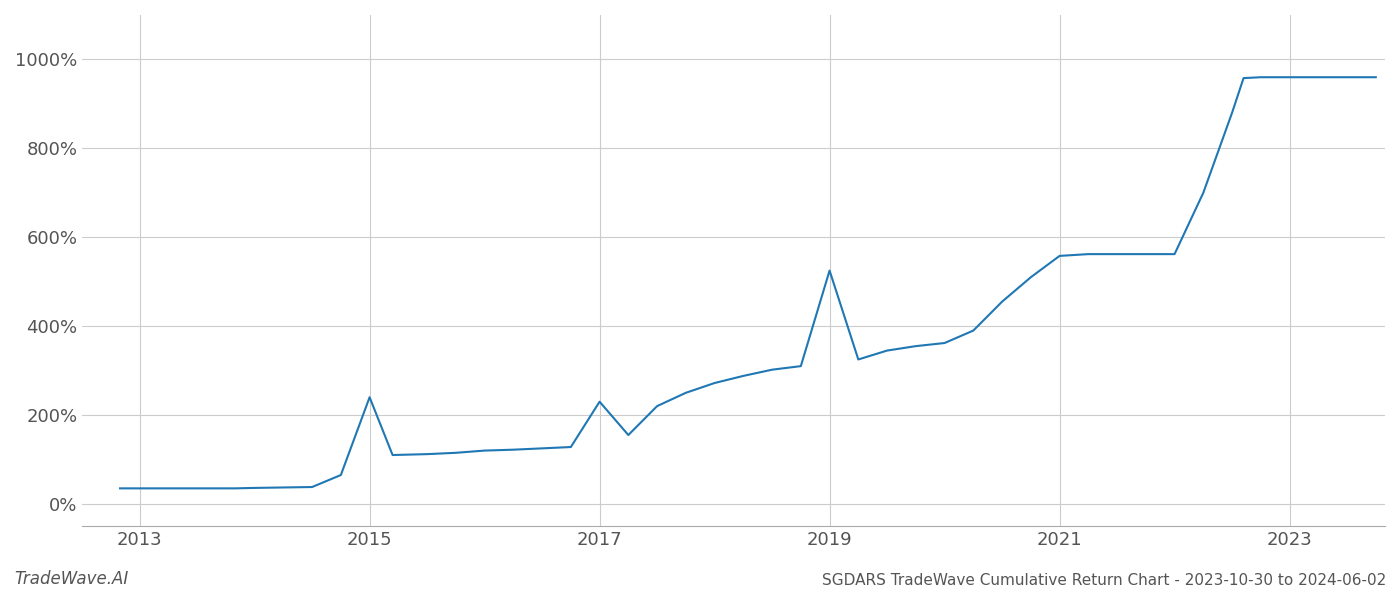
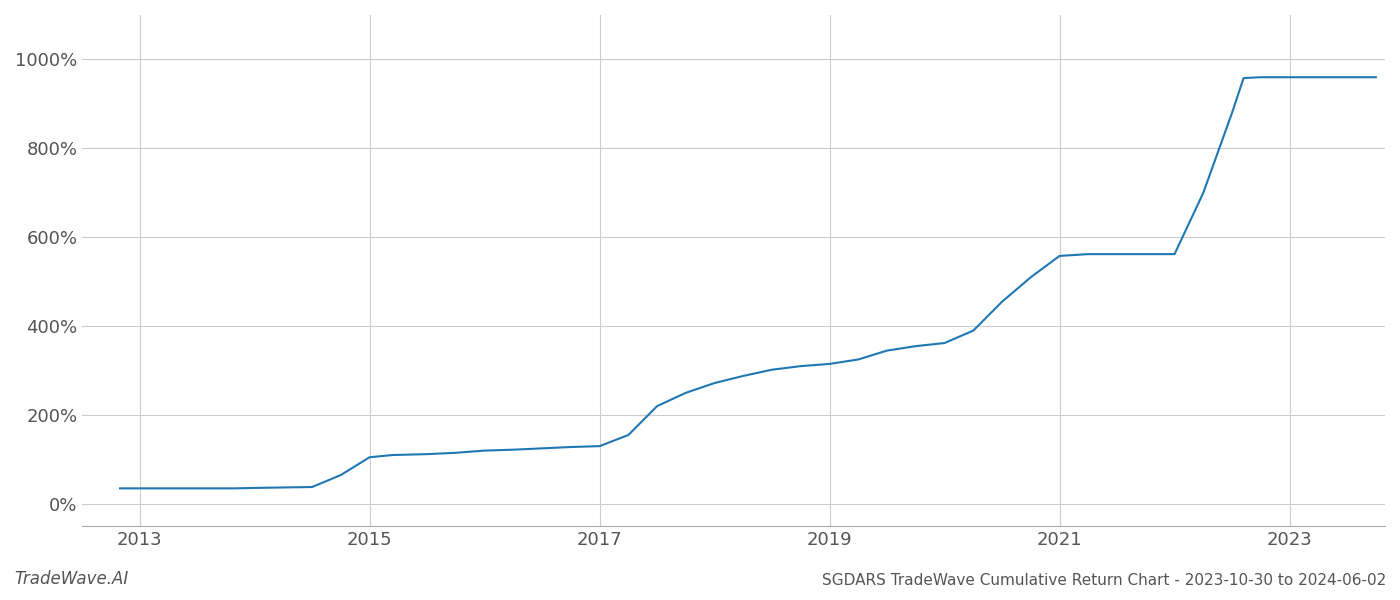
2015: 240% -> 105%
2017: 230% -> 130%
2019: 525% -> 315%
